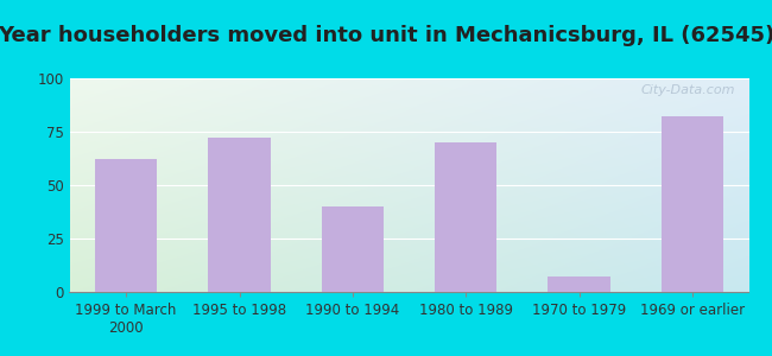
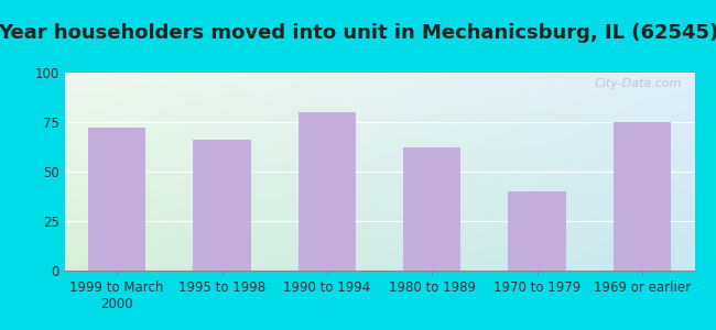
1999 to March 2000: 62 -> 72
1995 to 1998: 72 -> 66
1990 to 1994: 40 -> 80
1980 to 1989: 70 -> 62
1970 to 1979: 7 -> 40
1969 or earlier: 82 -> 75
